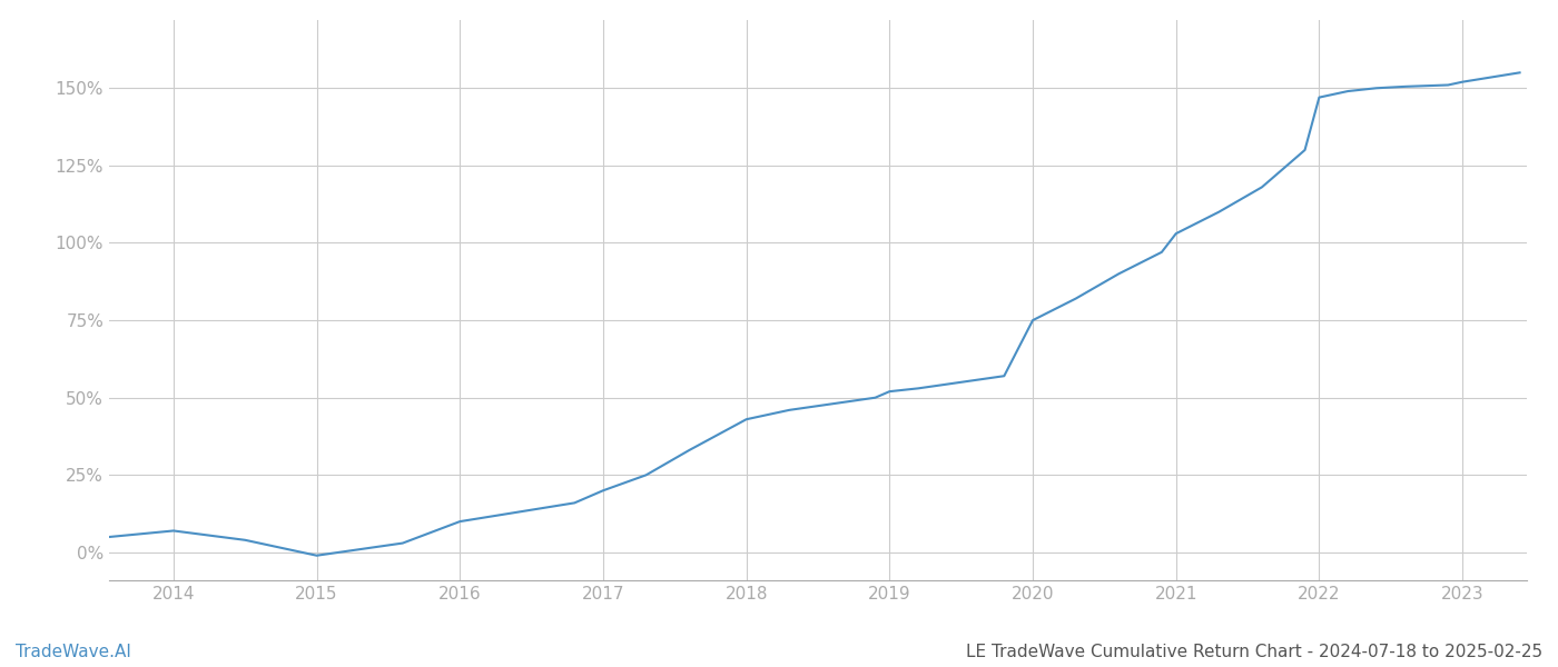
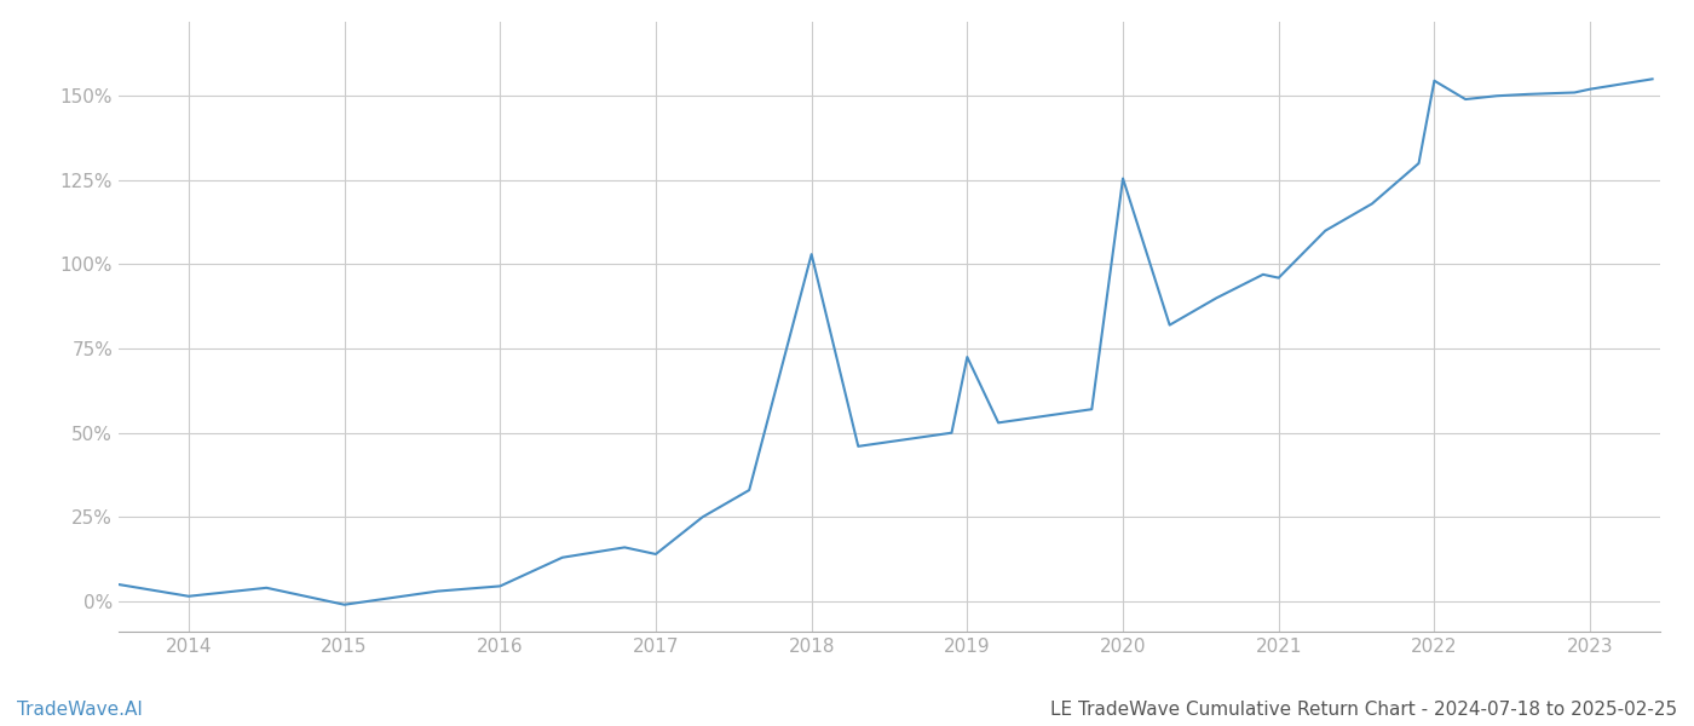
2014: 7.0% -> 1.5%
2016: 10.0% -> 4.5%
2017: 20.0% -> 14.0%
2018: 43.0% -> 103.0%
2019: 52.0% -> 72.5%
2020: 75.0% -> 125.5%
2021: 103.0% -> 96.0%
2022: 147.0% -> 154.5%
